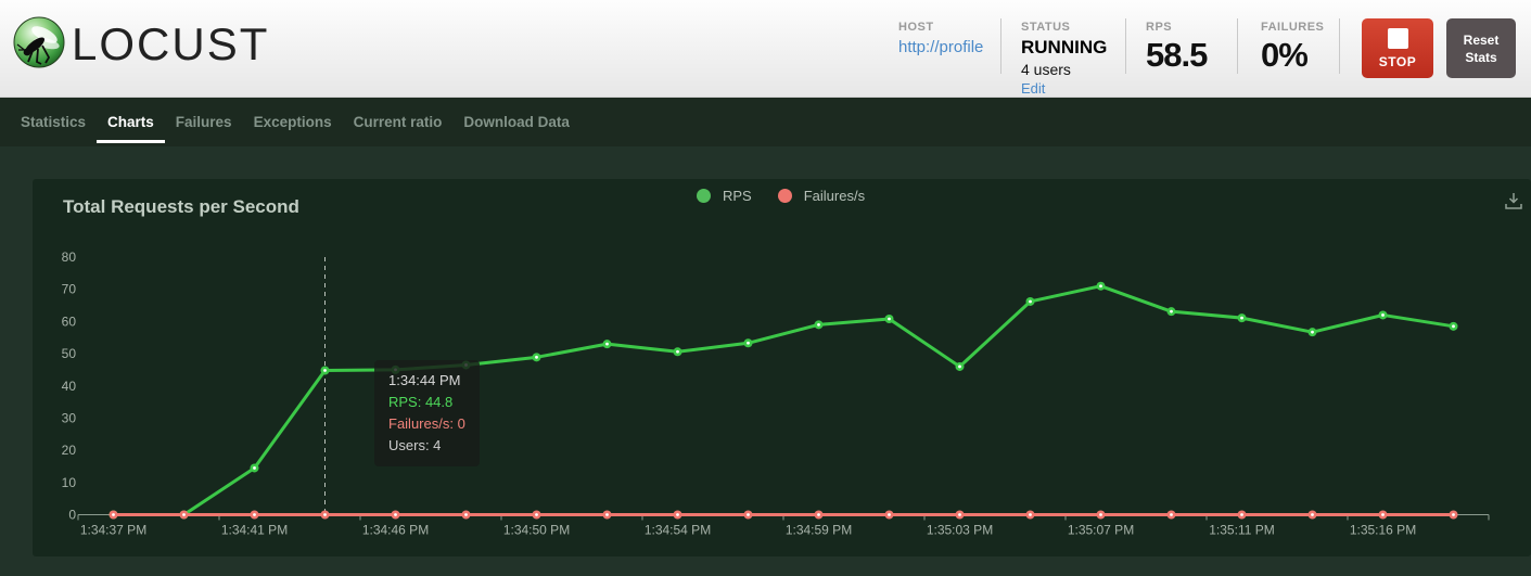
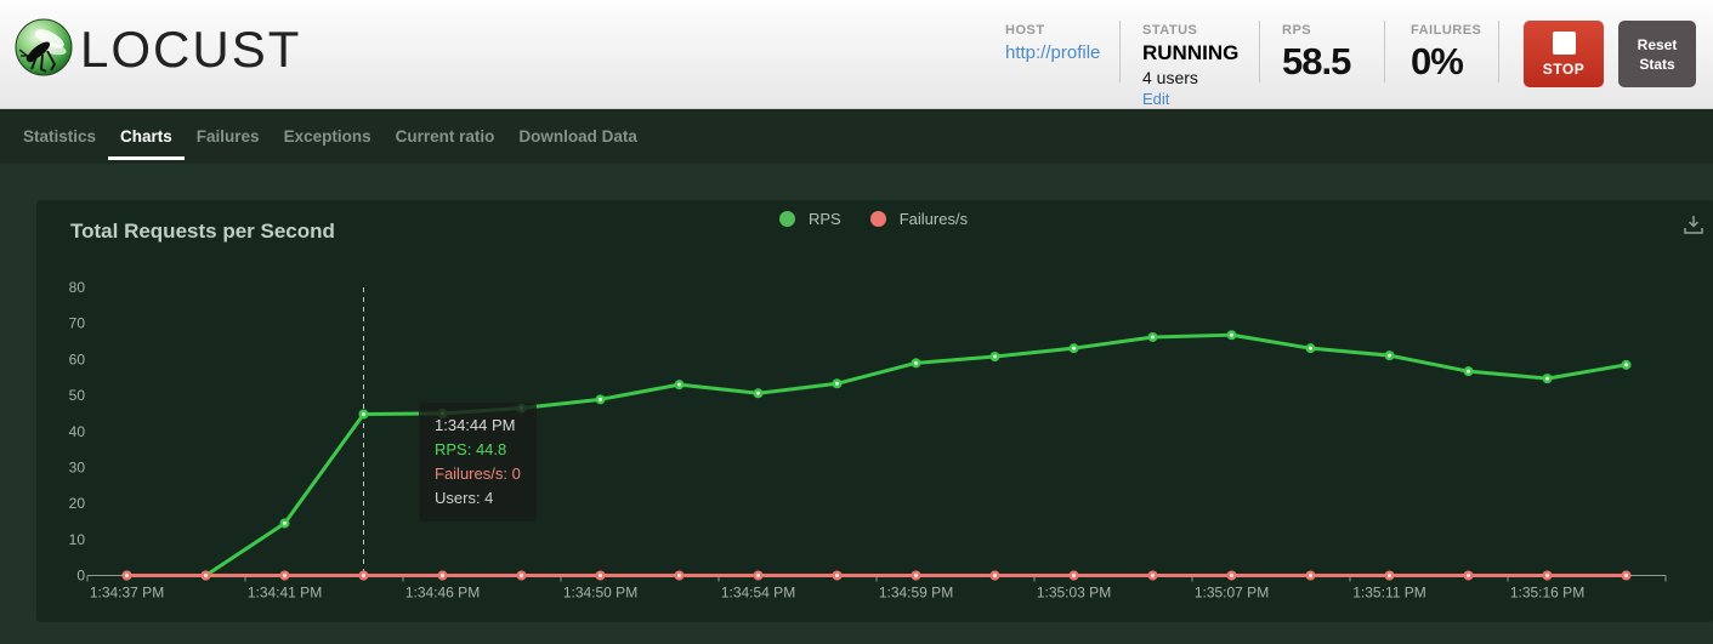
RPS/1:35:03 PM: 46 -> 63
RPS/1:35:07 PM: 71 -> 67
RPS/1:35:16 PM: 62 -> 55
